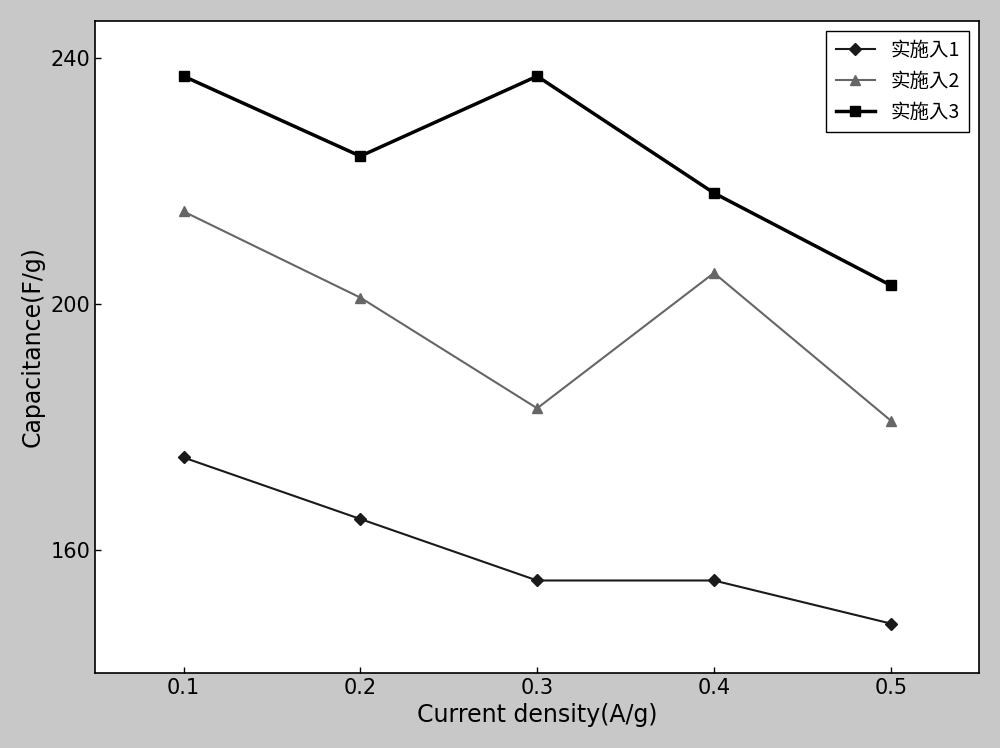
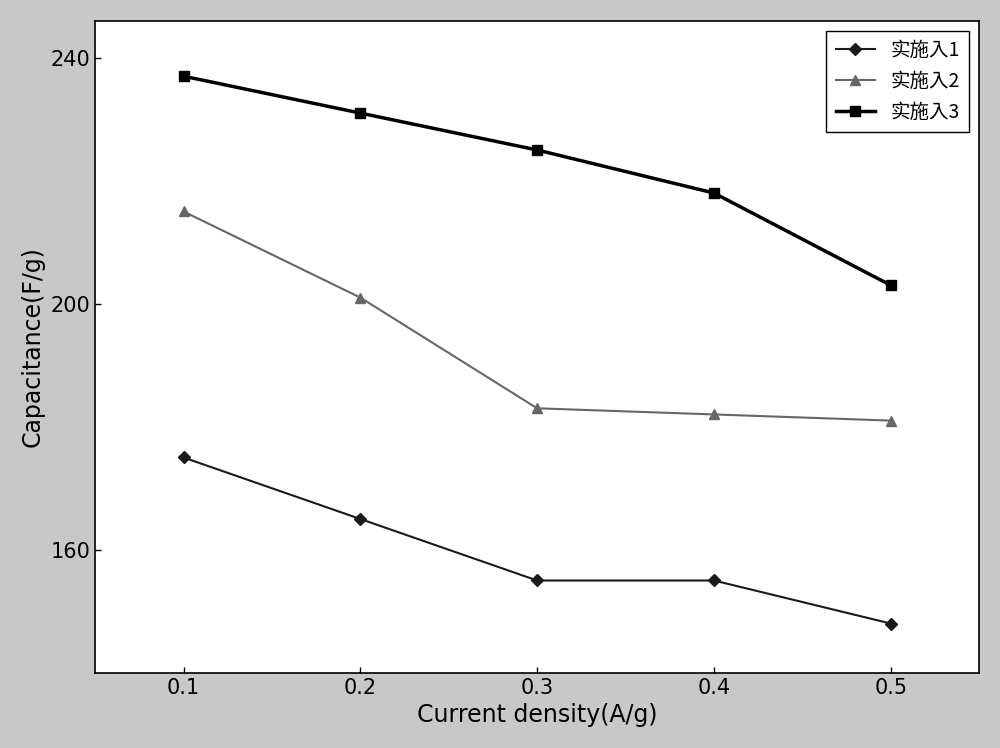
实施入3/0.2: 224 -> 231
实施入3/0.3: 237 -> 225
实施入2/0.4: 205 -> 182
